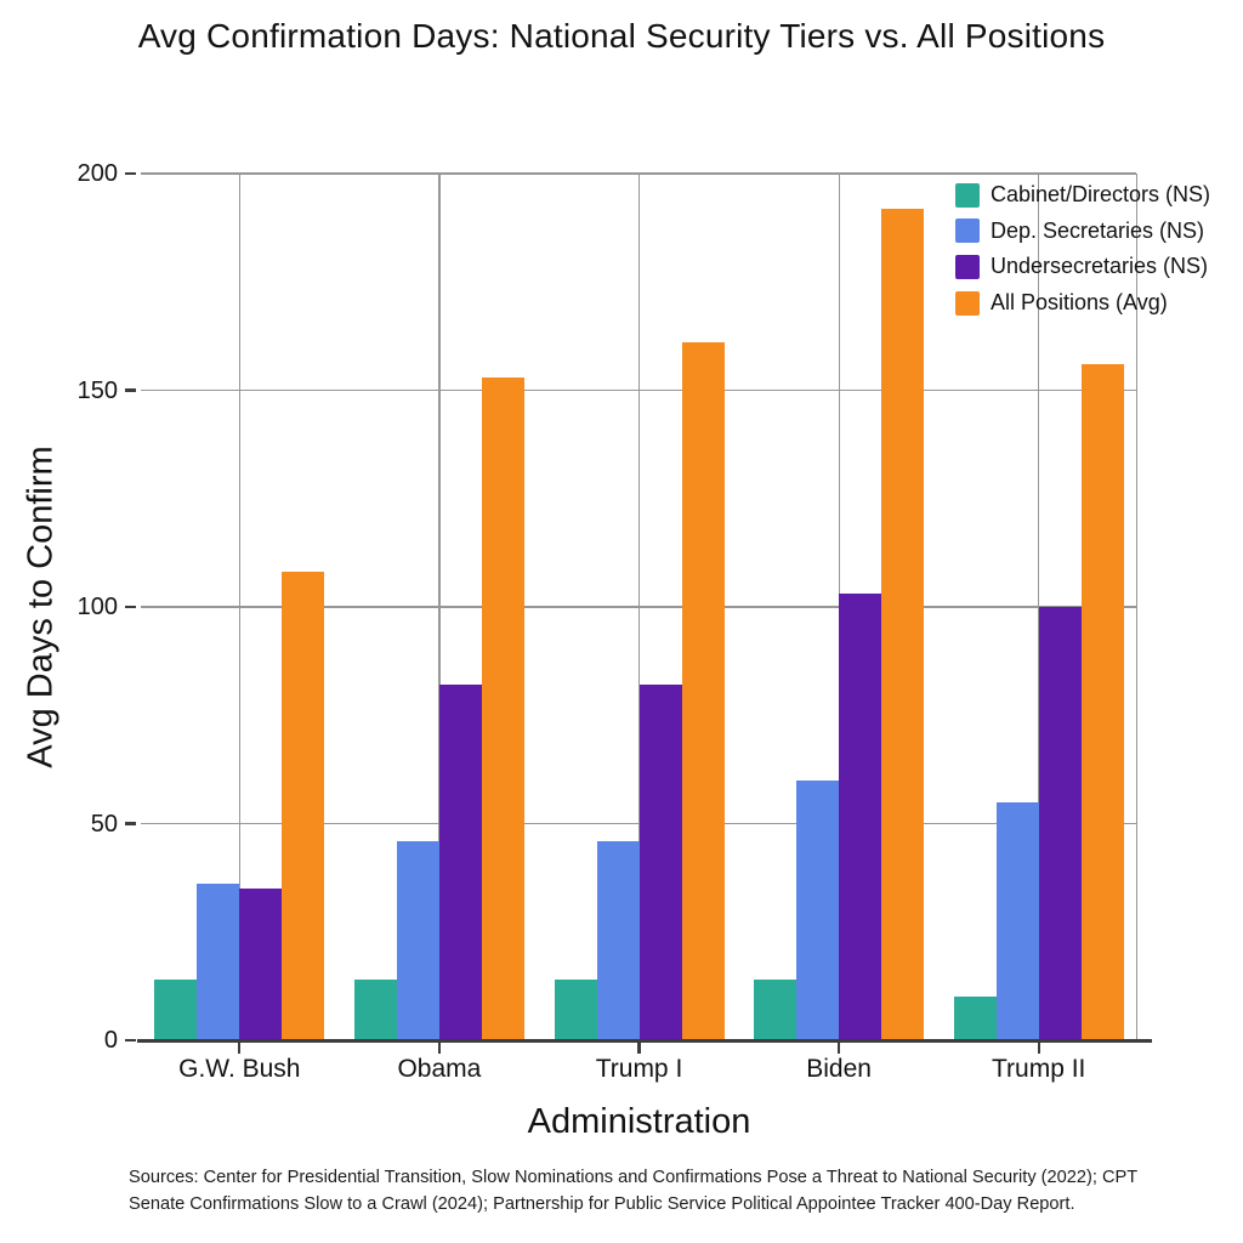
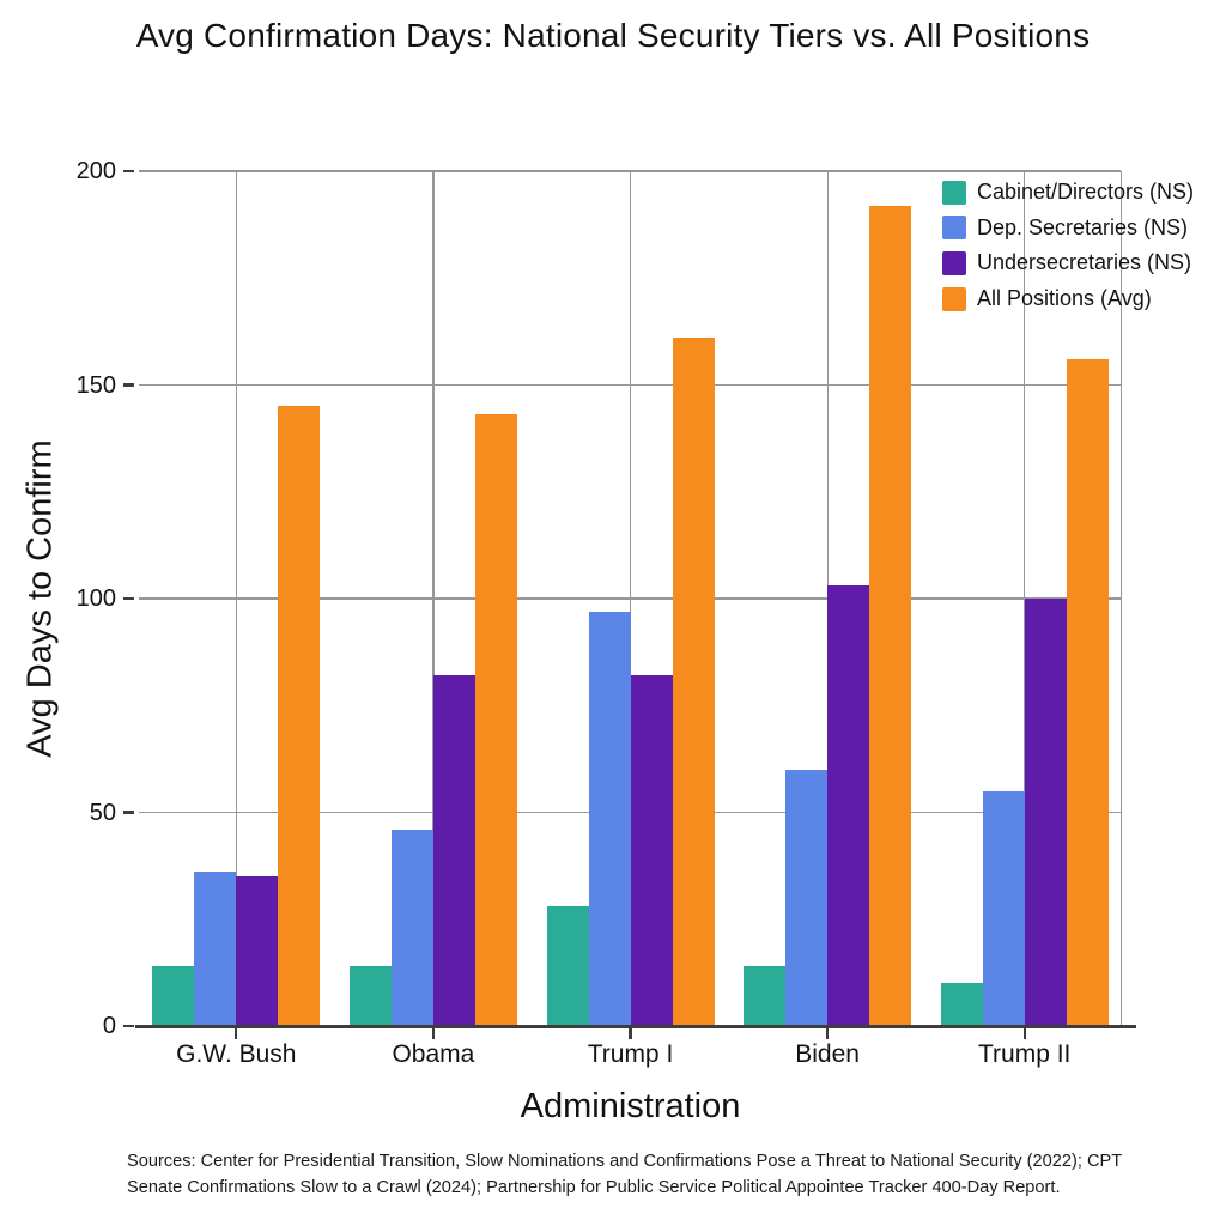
All Positions (Avg)/G.W. Bush: 108 -> 145
All Positions (Avg)/Obama: 153 -> 143
Cabinet/Directors (NS)/Trump I: 14 -> 28
Dep. Secretaries (NS)/Trump I: 46 -> 97
